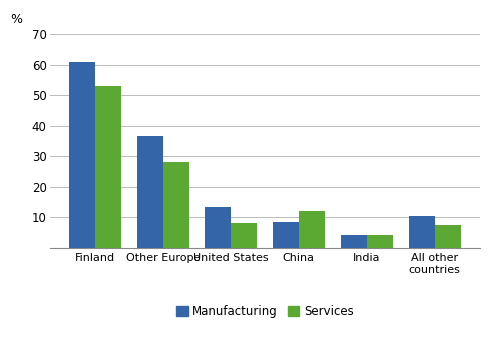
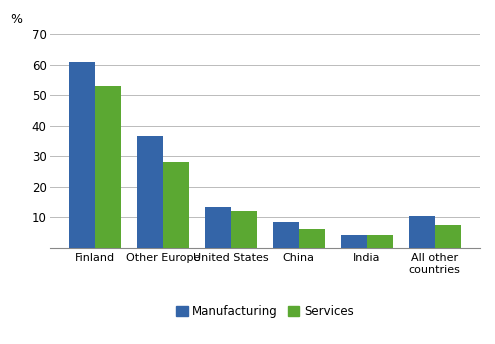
Services/United States: 8.0 -> 12.0
Services/China: 12.0 -> 6.0
